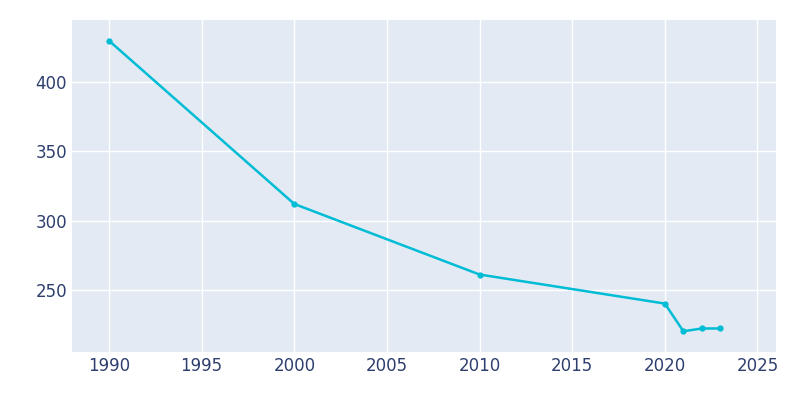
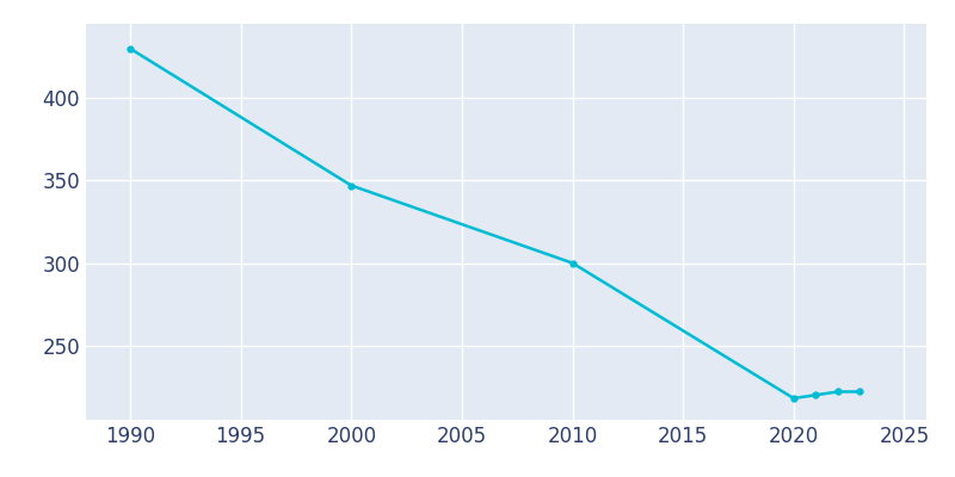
2000: 312 -> 347
2010: 261 -> 300
2020: 240 -> 218
